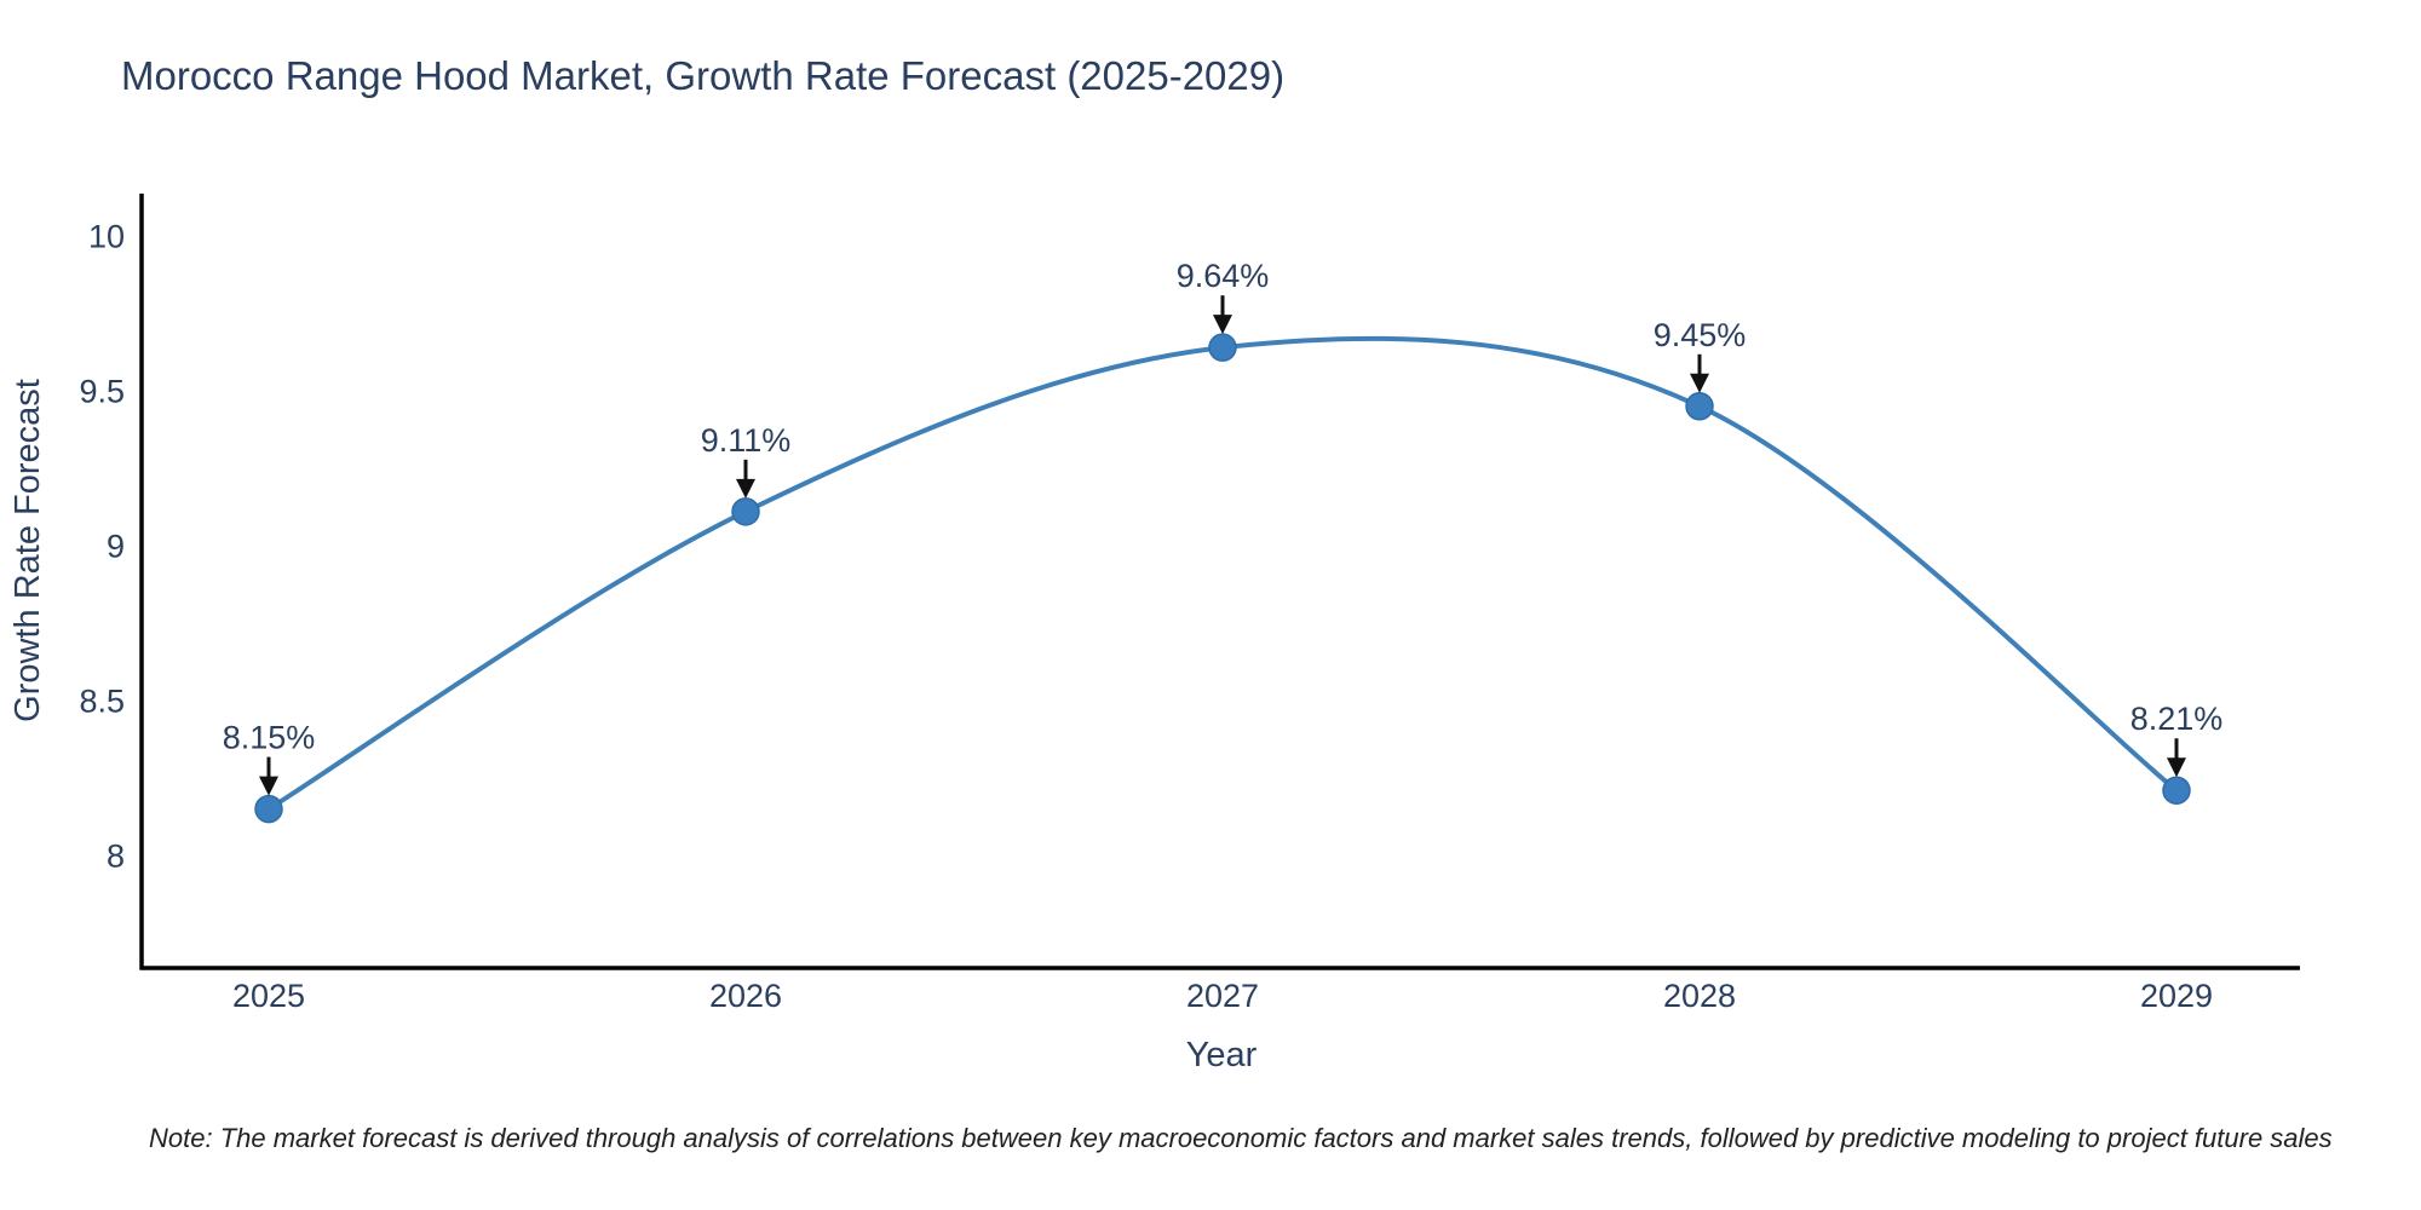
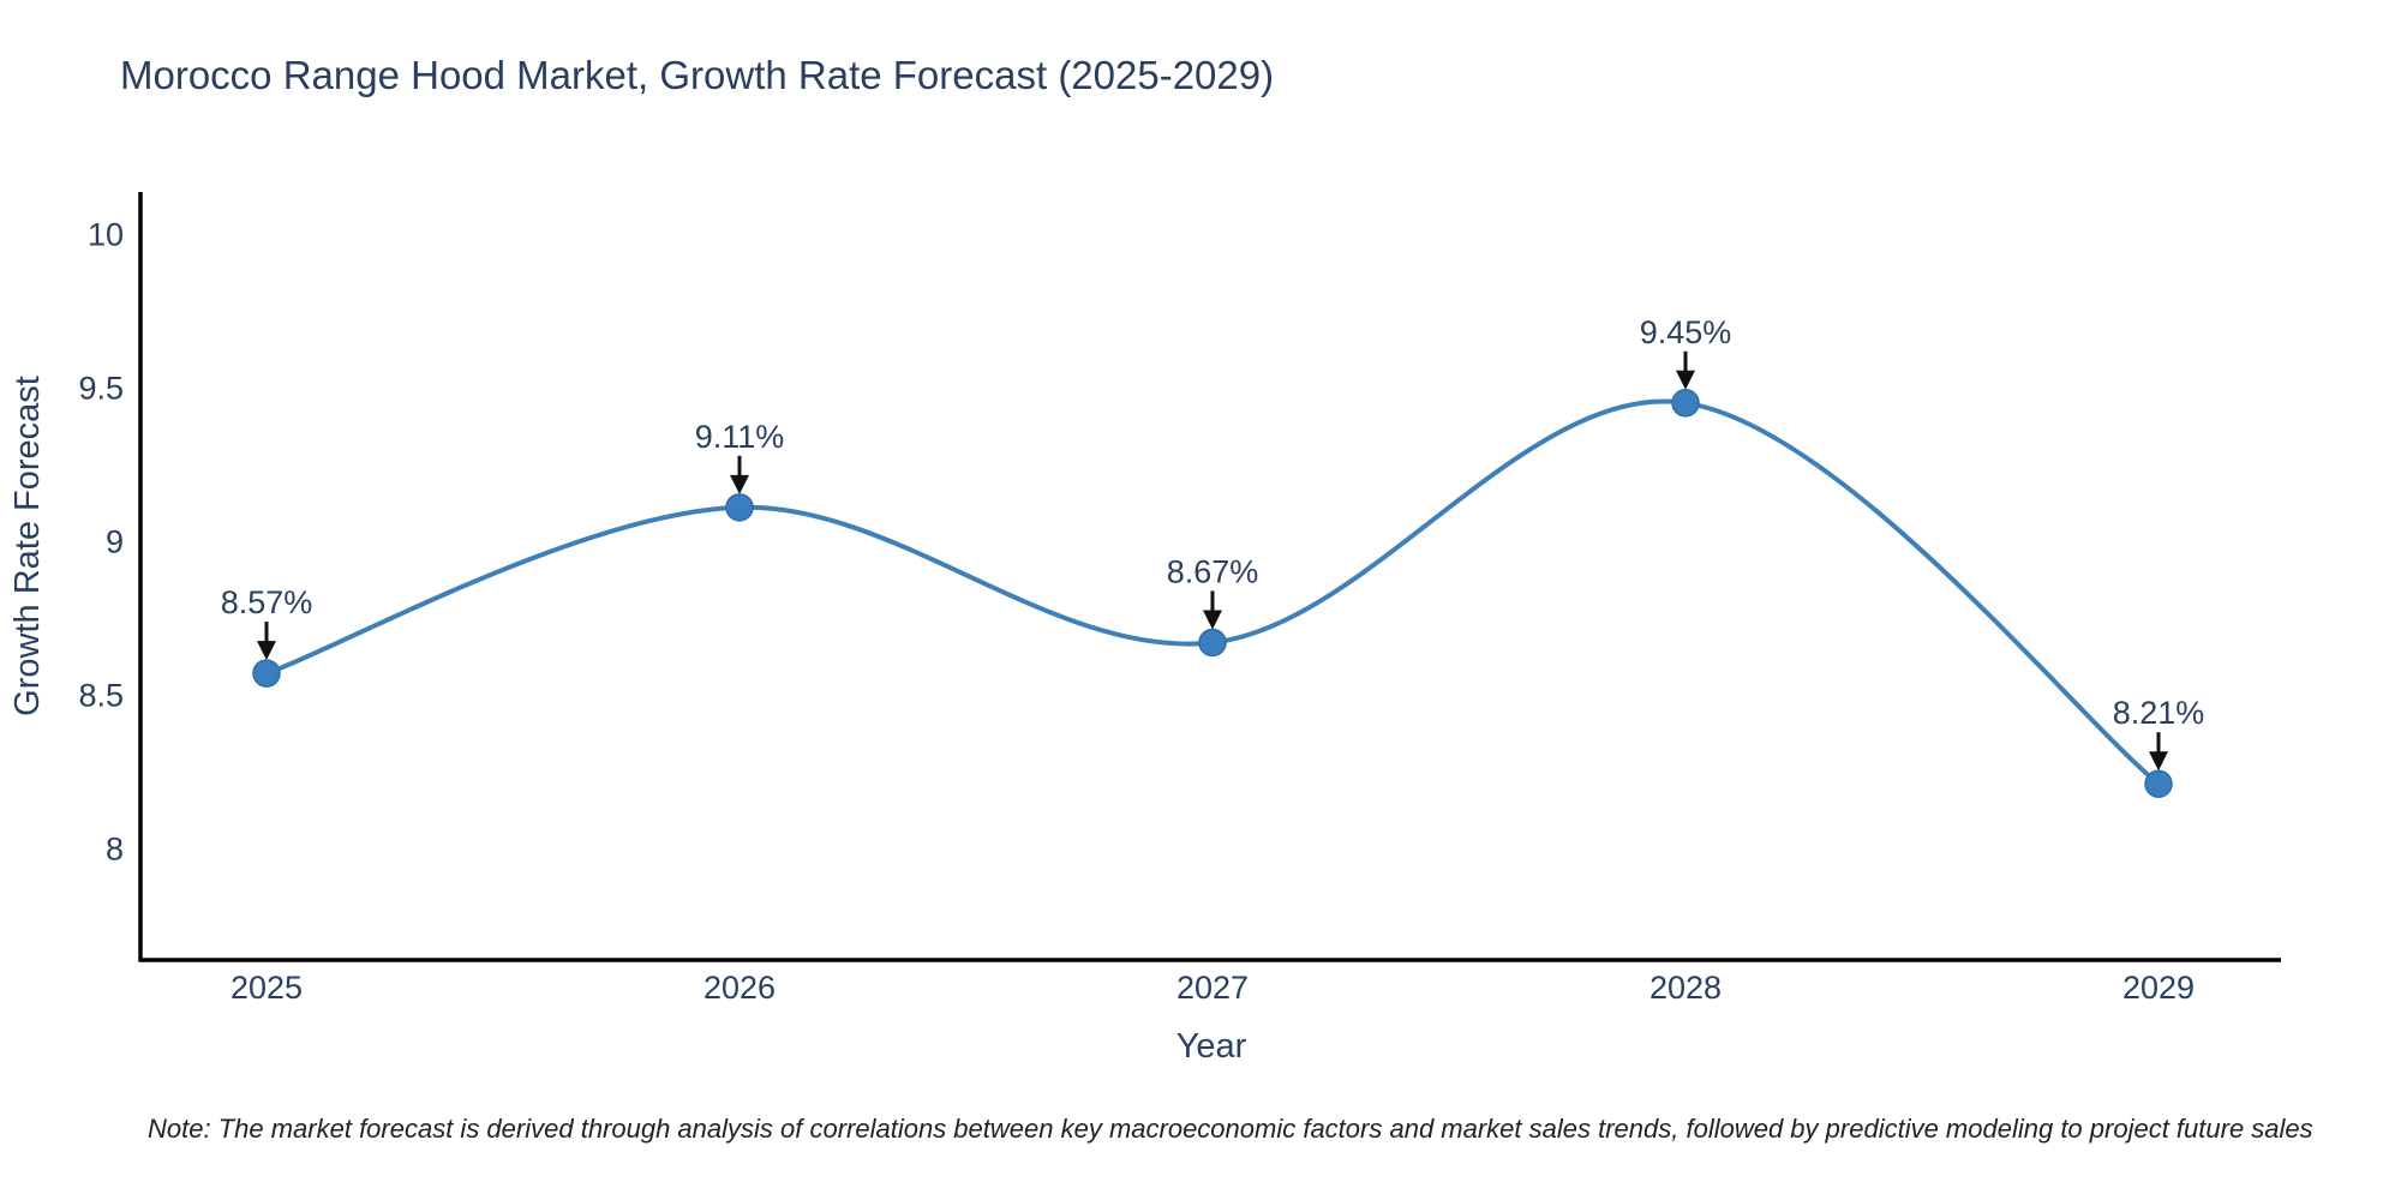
2025: 8.15% -> 8.57%
2027: 9.64% -> 8.67%
